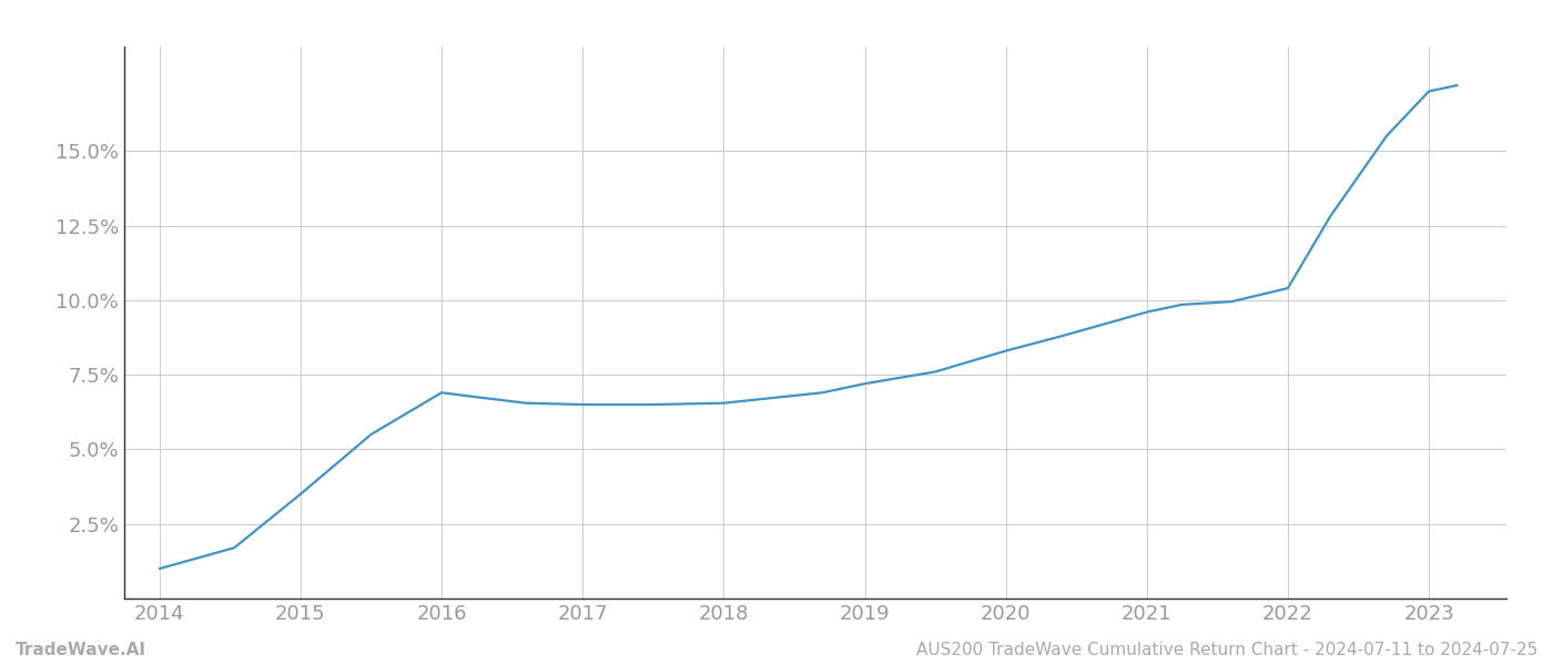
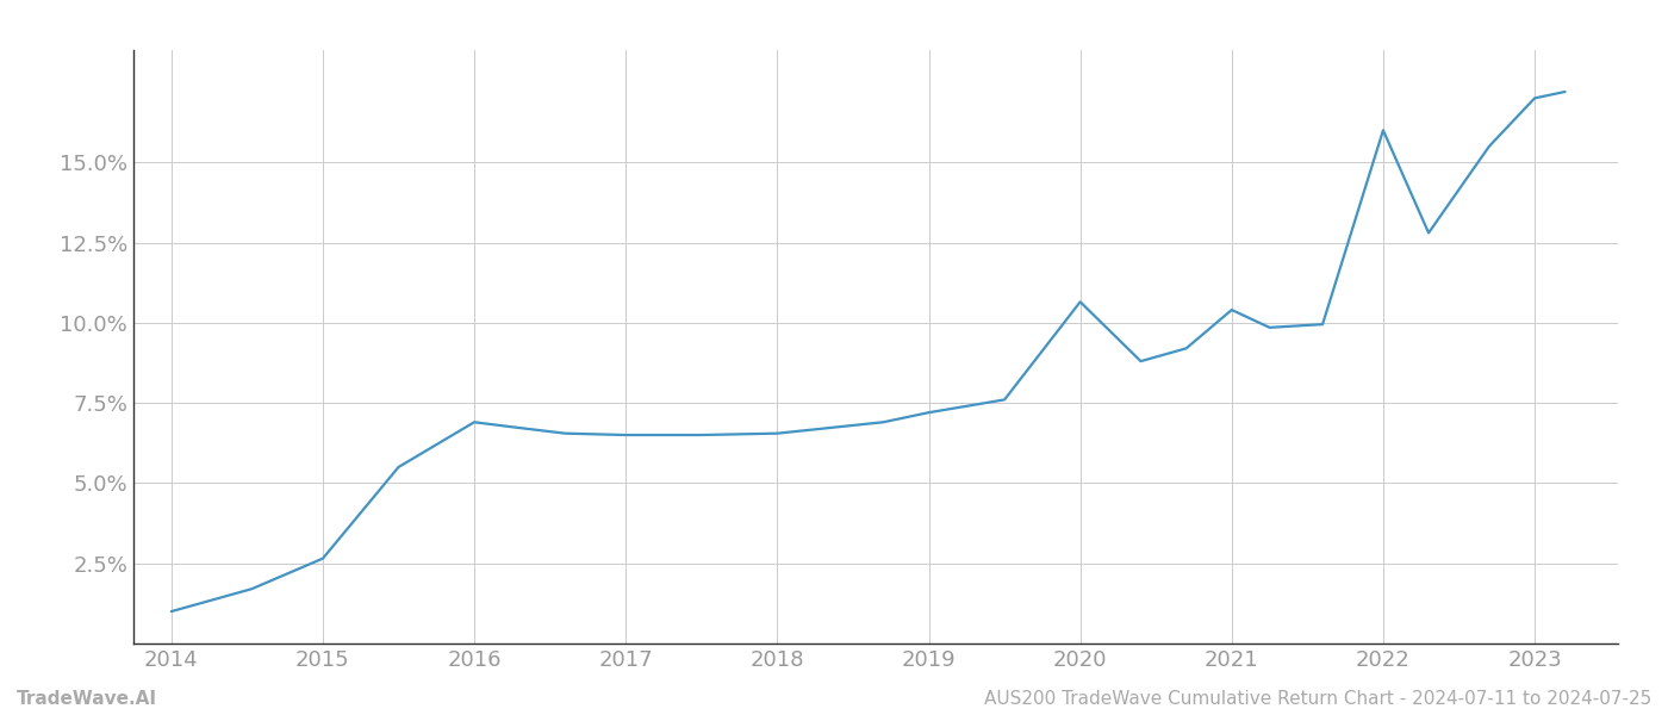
2015: 3.50% -> 2.65%
2020: 8.30% -> 10.65%
2021: 9.60% -> 10.40%
2022: 10.40% -> 16.00%
